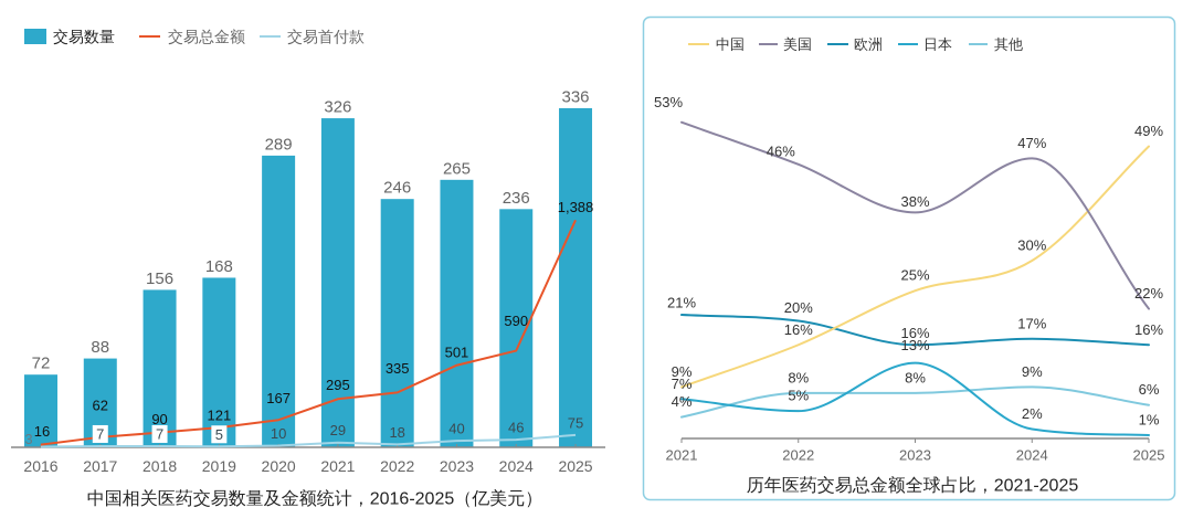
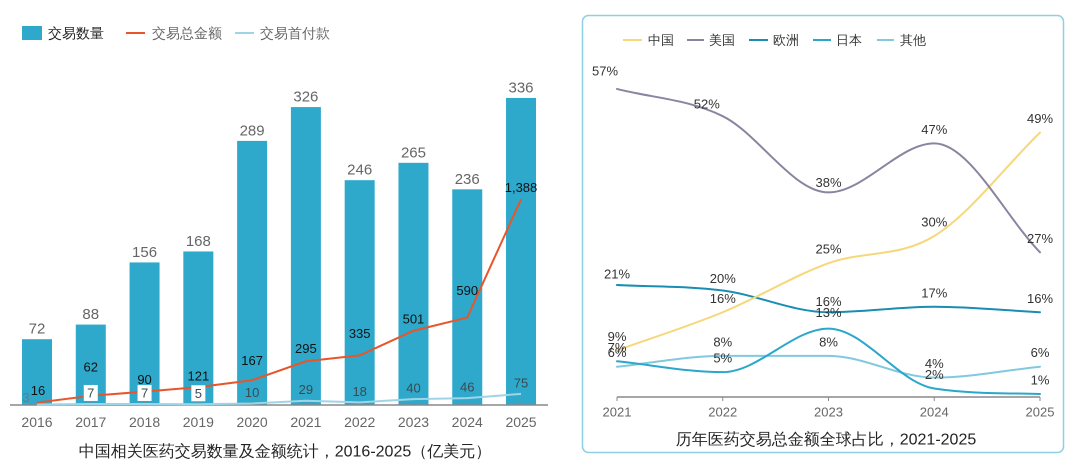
历年医药交易总金额全球占比，2021-2025/美国/2021: 53% -> 57%
历年医药交易总金额全球占比，2021-2025/其他/2021: 4% -> 6%
历年医药交易总金额全球占比，2021-2025/美国/2022: 46% -> 52%
历年医药交易总金额全球占比，2021-2025/其他/2024: 9% -> 4%
历年医药交易总金额全球占比，2021-2025/美国/2025: 22% -> 27%
